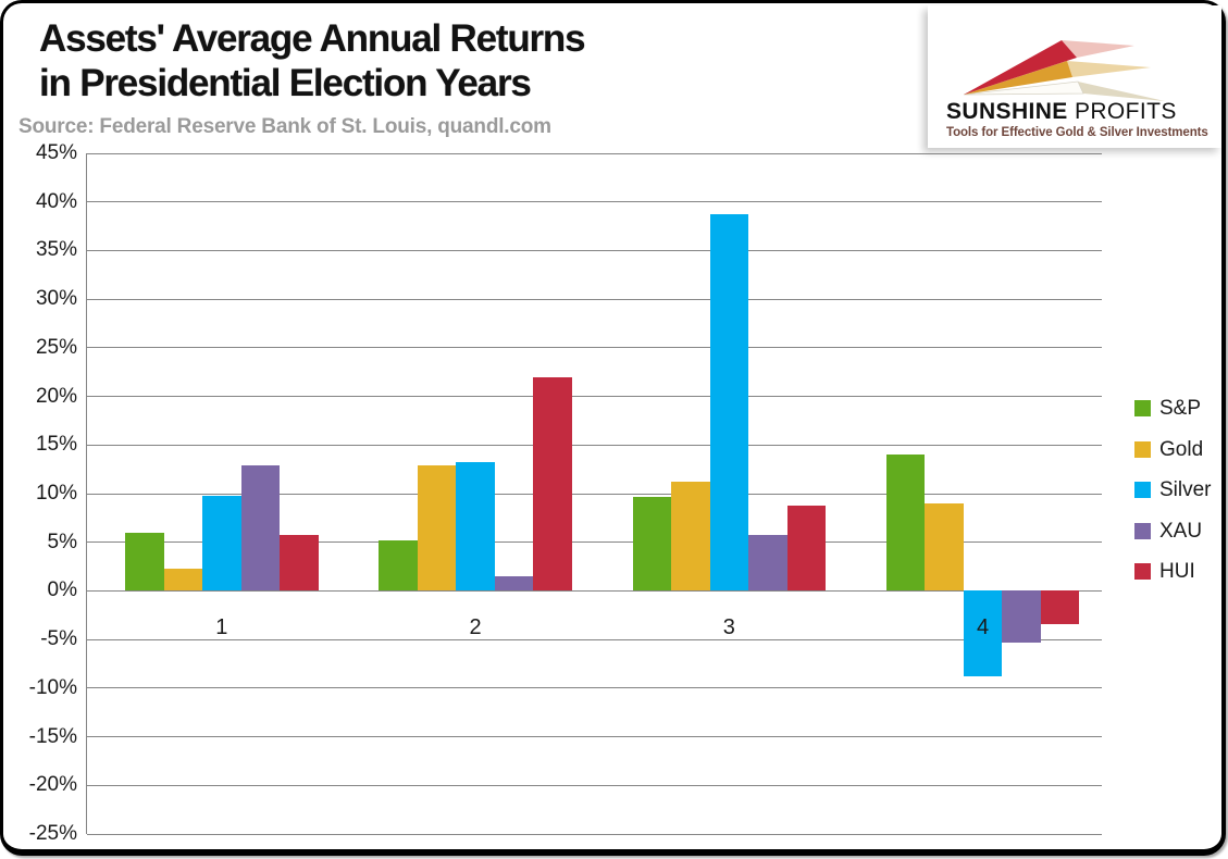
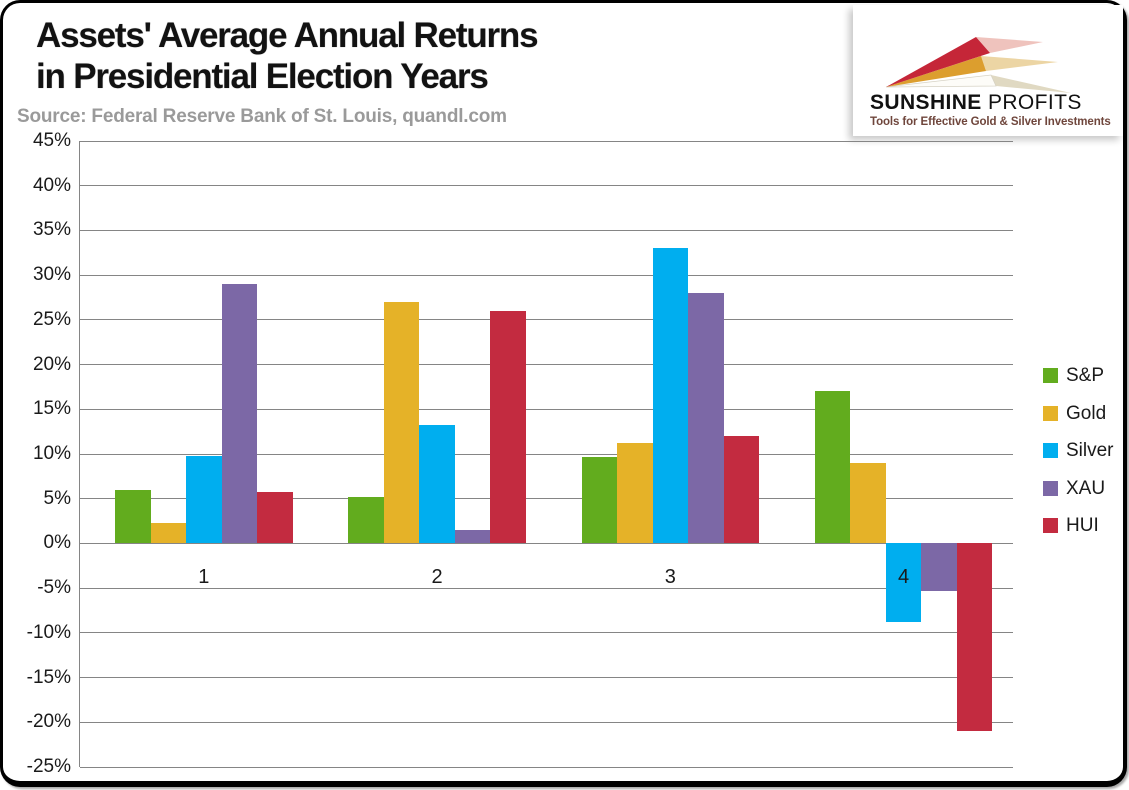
XAU/1: 13% -> 29%
Gold/2: 13% -> 27%
HUI/2: 22% -> 26%
Silver/3: 39% -> 33%
XAU/3: 6% -> 28%
HUI/3: 9% -> 12%
S&P/4: 14% -> 17%
HUI/4: -3% -> -21%
